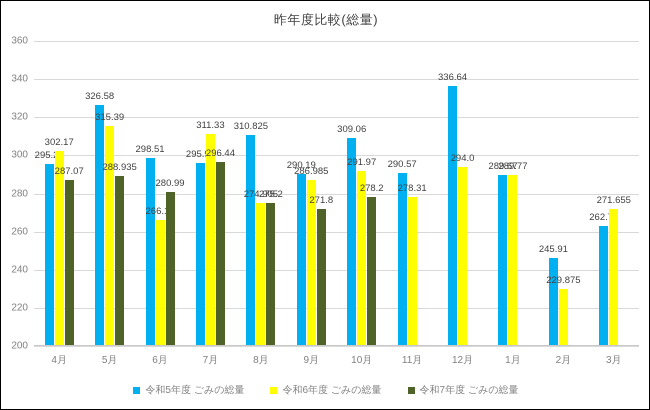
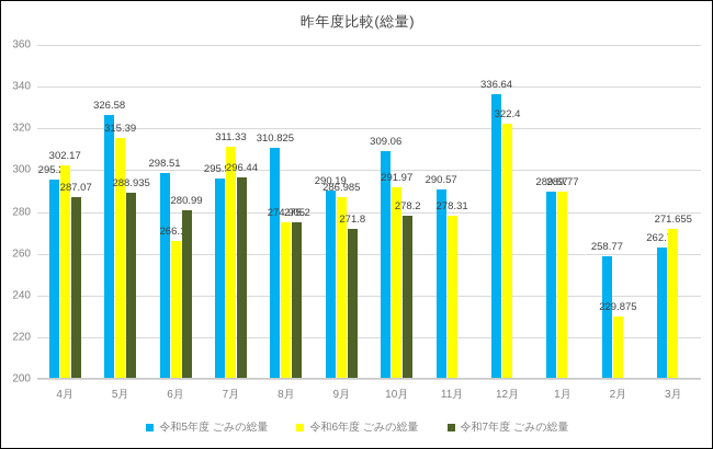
令和6年度 ごみの総量/12月: 294.0 -> 322.4
令和5年度 ごみの総量/2月: 245.91 -> 258.77
